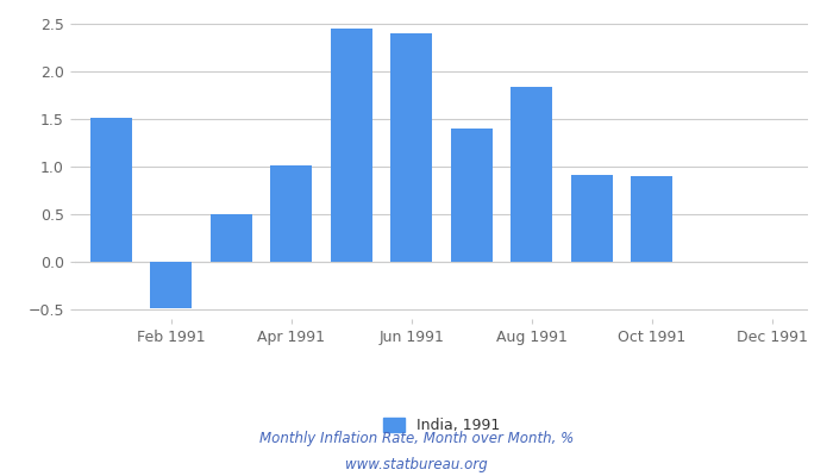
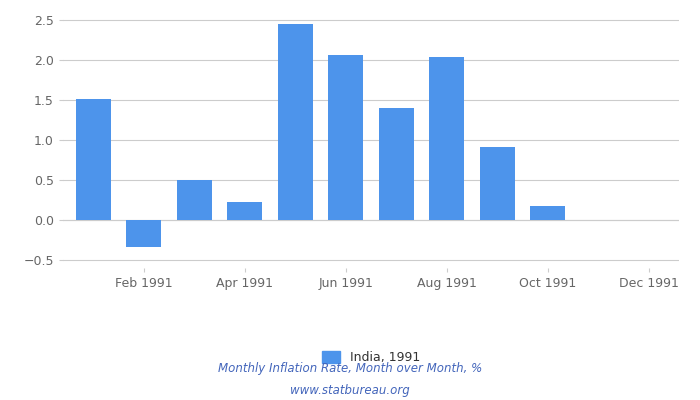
Feb 1991: -0.49 -> -0.34
Apr 1991: 1.01 -> 0.22
Jun 1991: 2.40 -> 2.06
Aug 1991: 1.84 -> 2.04
Oct 1991: 0.90 -> 0.18
